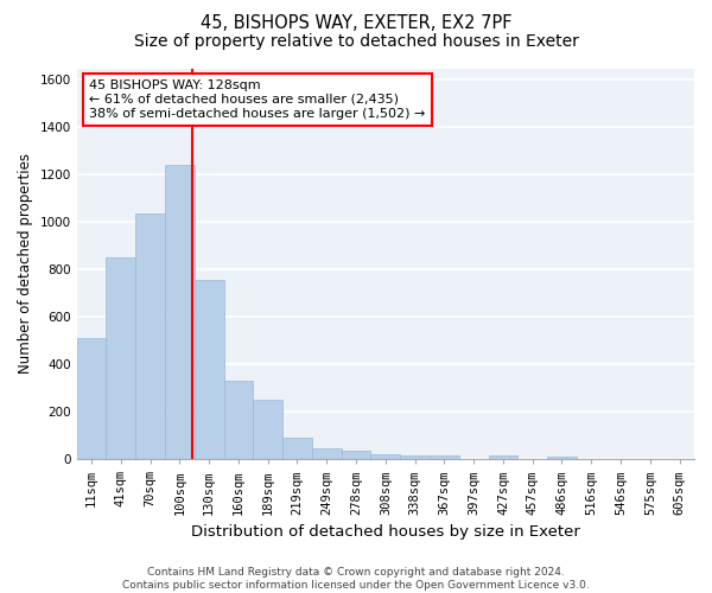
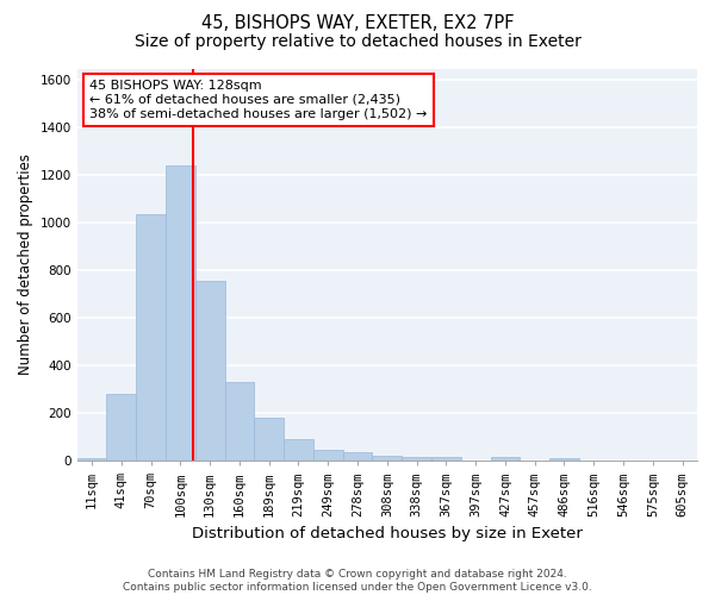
11sqm: 510 -> 10
41sqm: 850 -> 280
189sqm: 250 -> 180
